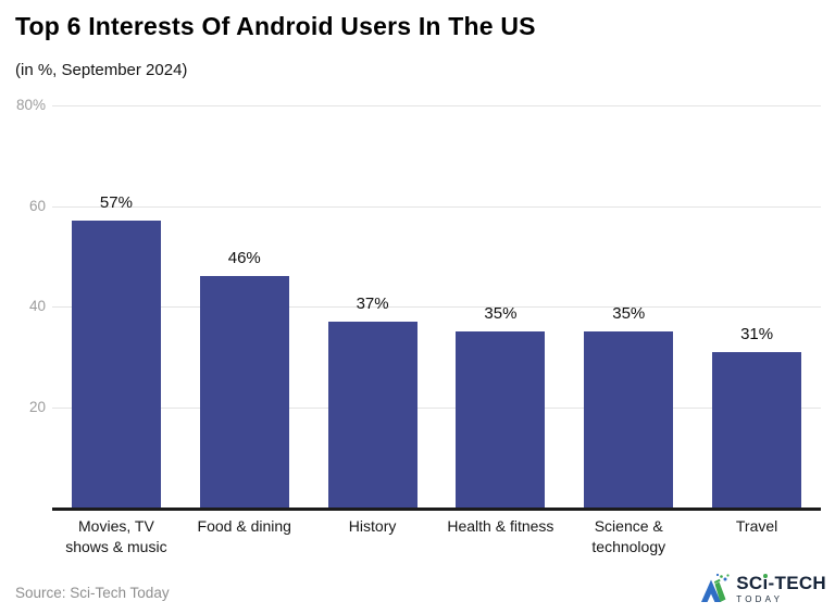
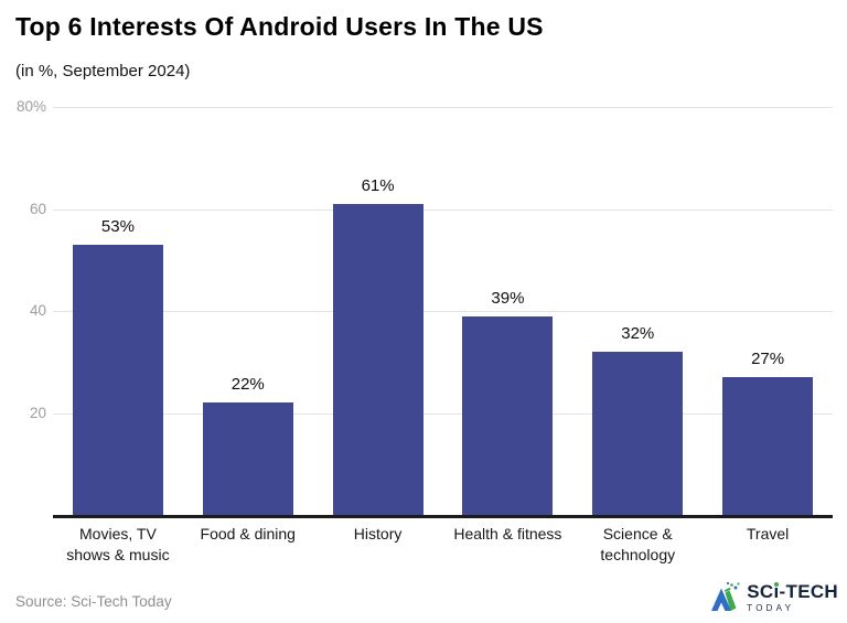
Movies, TV shows & music: 57% -> 53%
Food & dining: 46% -> 22%
History: 37% -> 61%
Health & fitness: 35% -> 39%
Science & technology: 35% -> 32%
Travel: 31% -> 27%
